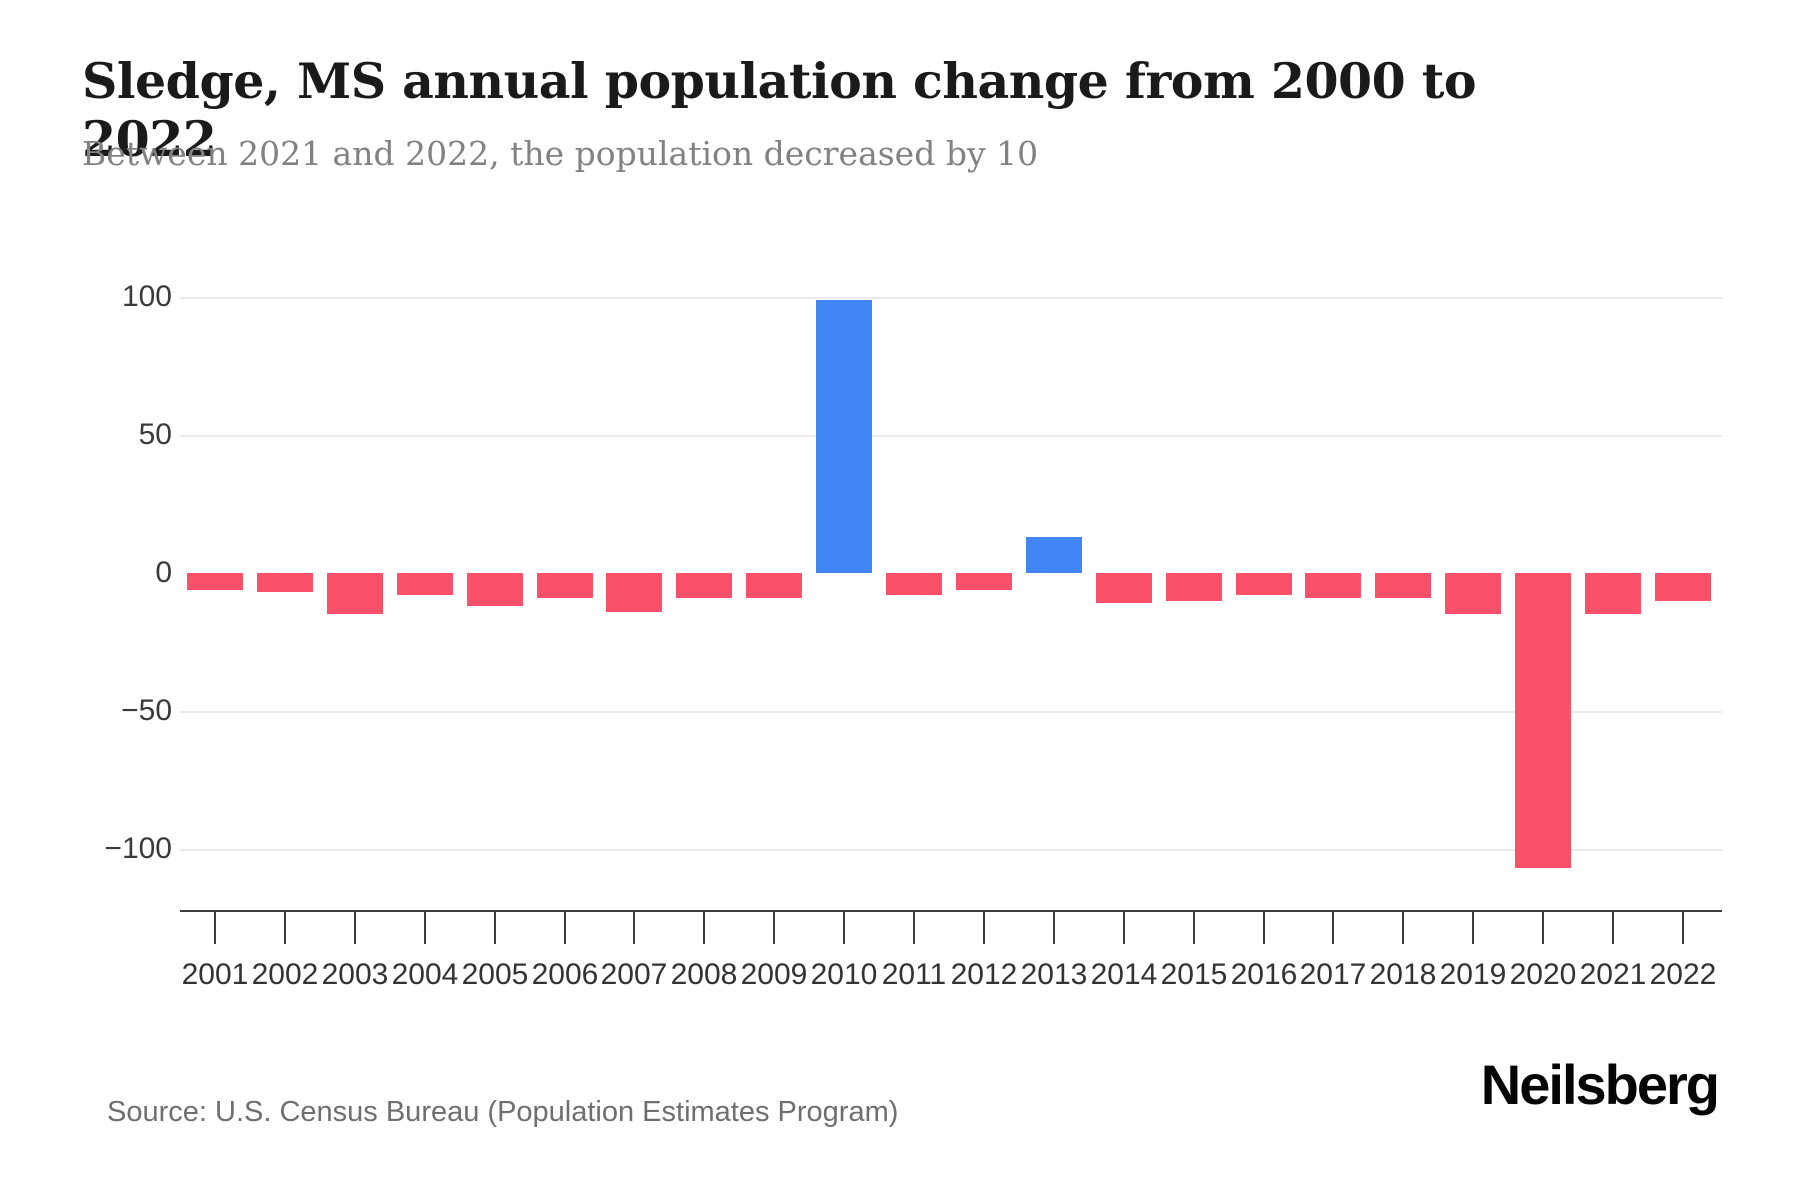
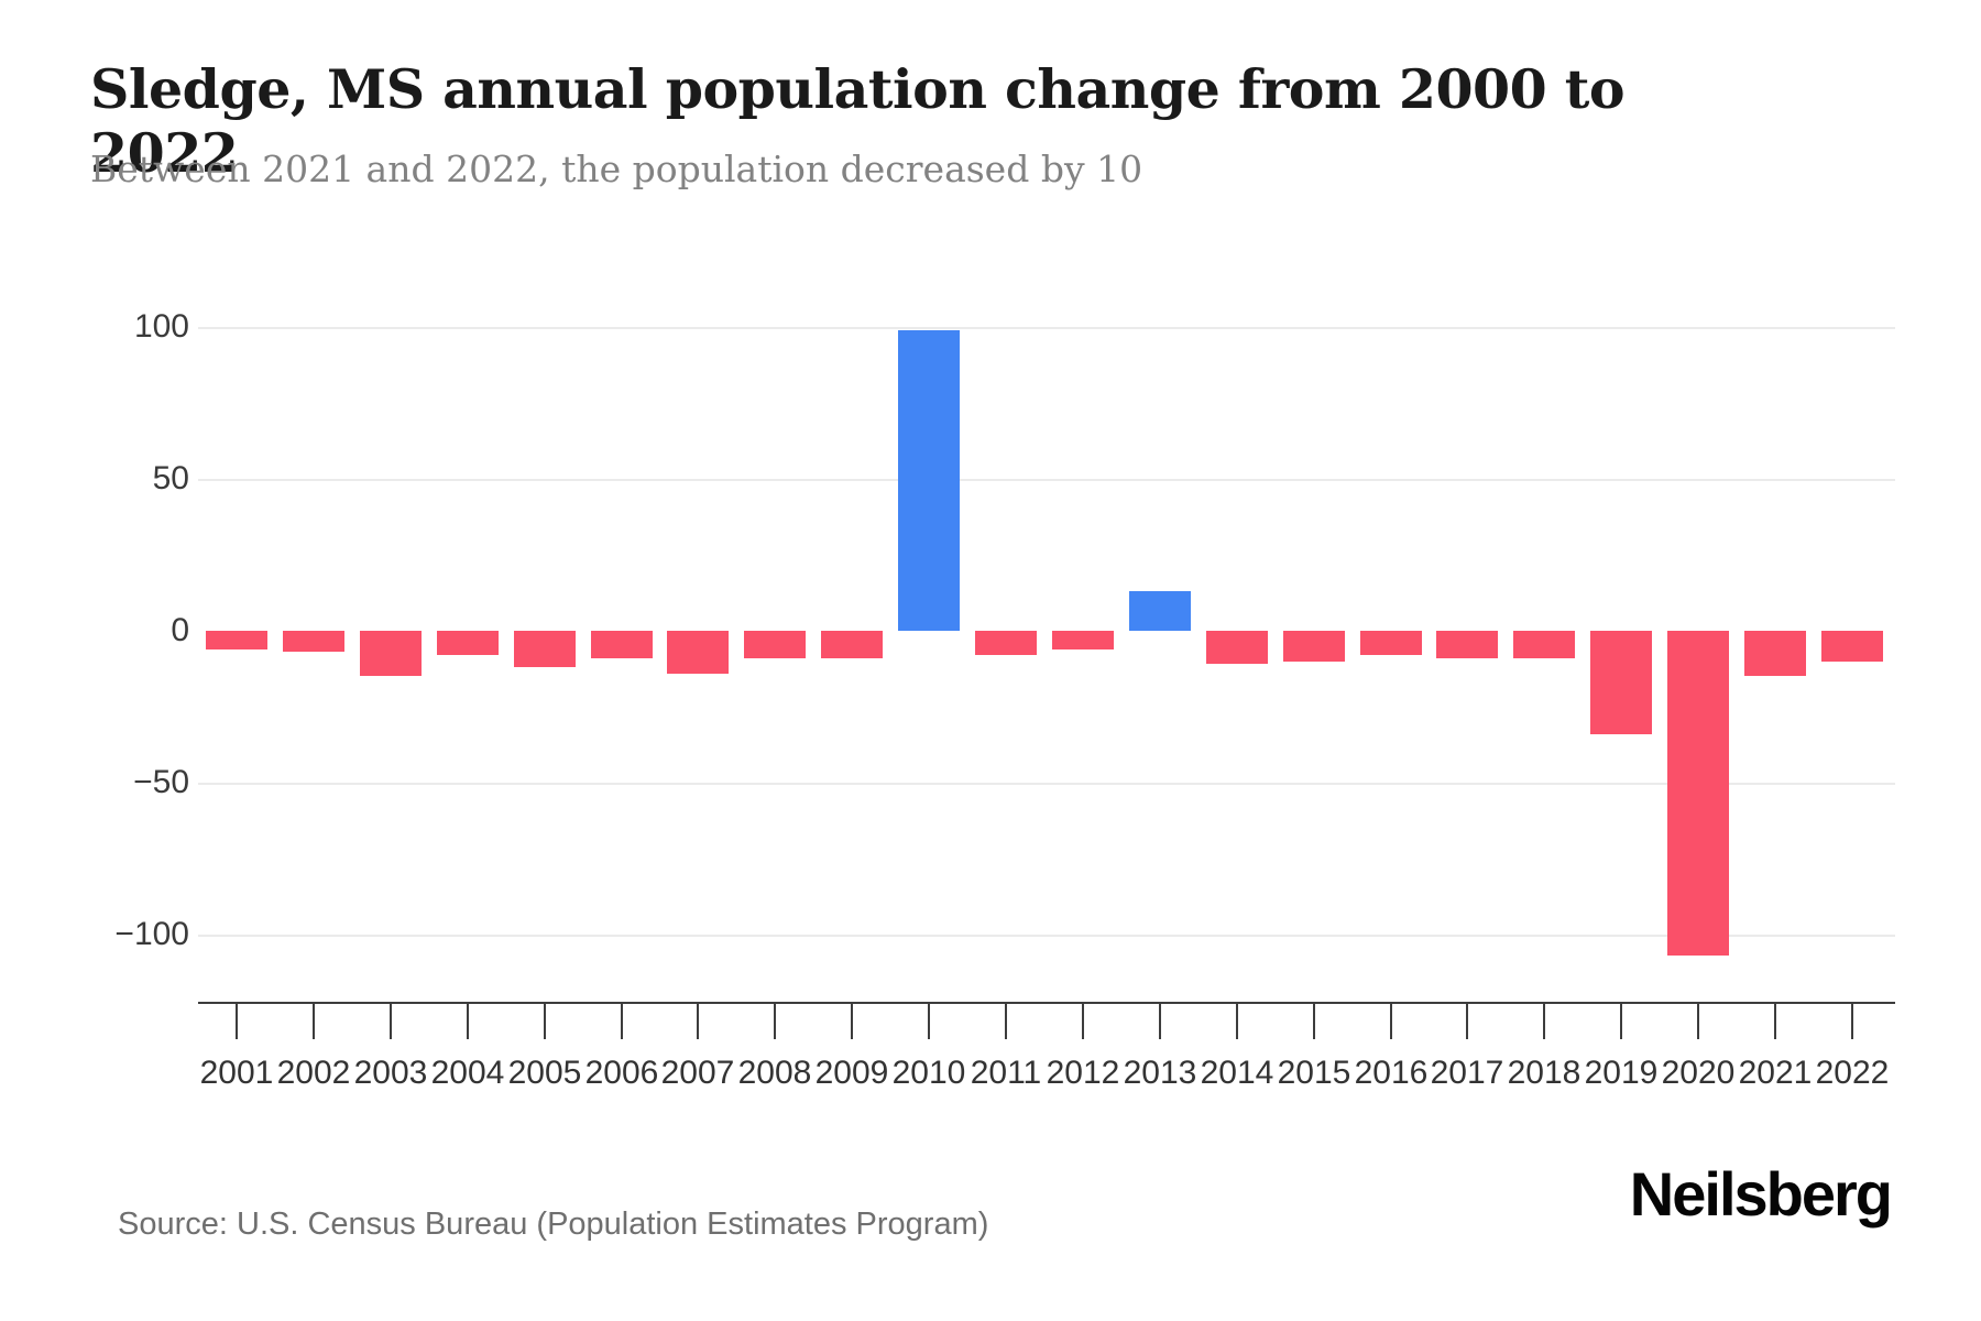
2019: -15 -> -34
